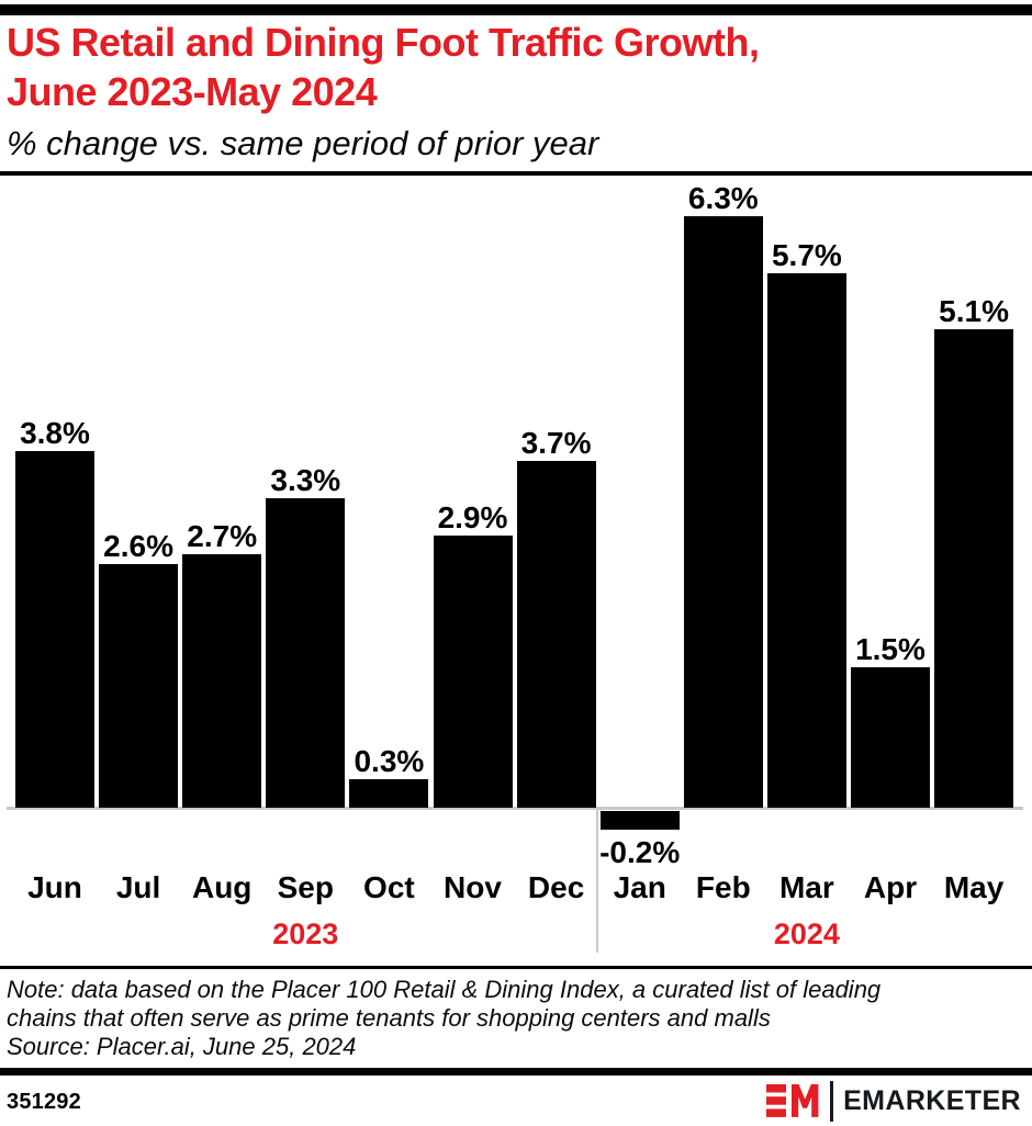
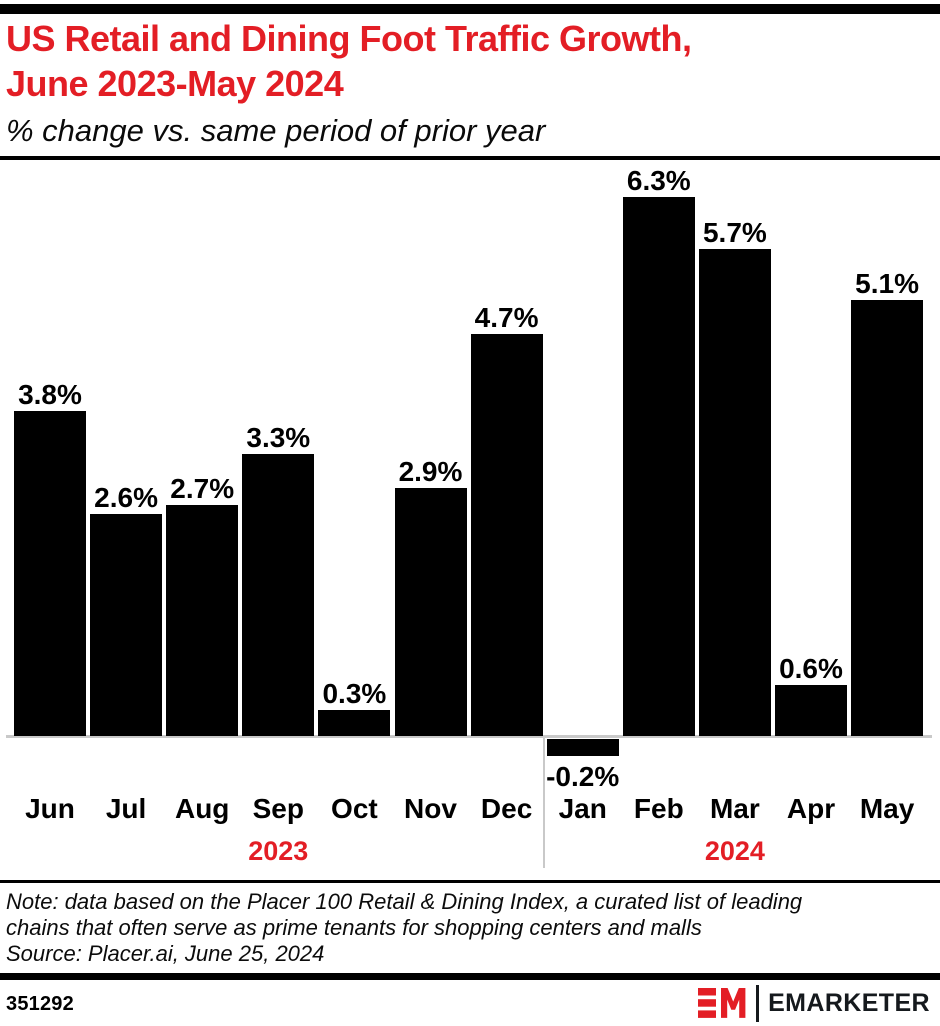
Dec: 3.7% -> 4.7%
Apr: 1.5% -> 0.6%
